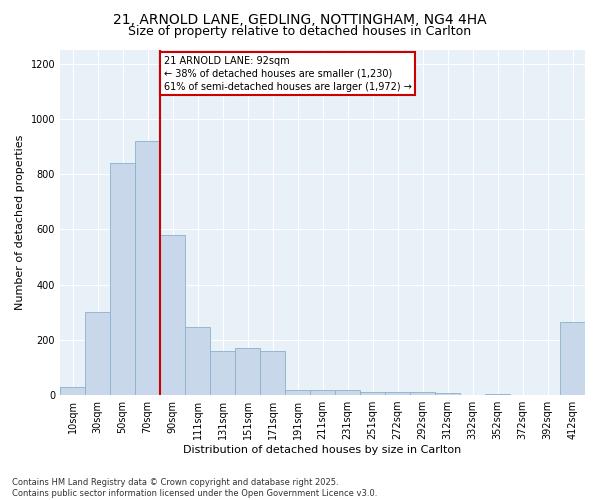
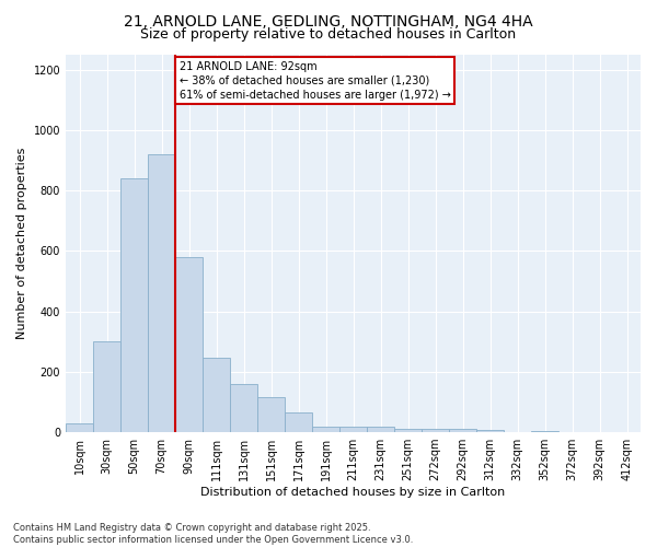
151sqm: 170 -> 118
171sqm: 160 -> 65
412sqm: 265 -> 1
